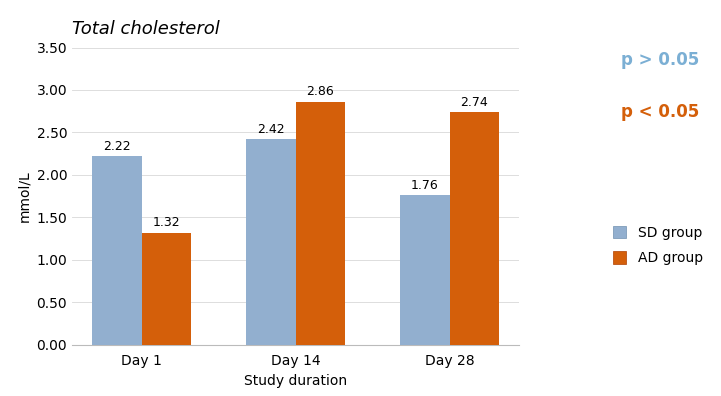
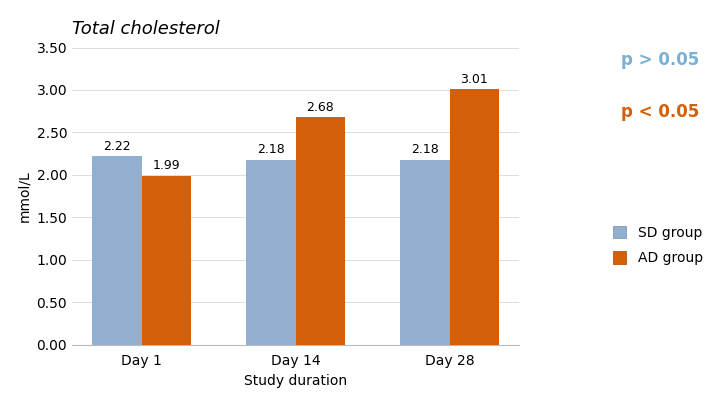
AD group/Day 1: 1.32 -> 1.99
SD group/Day 14: 2.42 -> 2.18
AD group/Day 14: 2.86 -> 2.68
SD group/Day 28: 1.76 -> 2.18
AD group/Day 28: 2.74 -> 3.01
